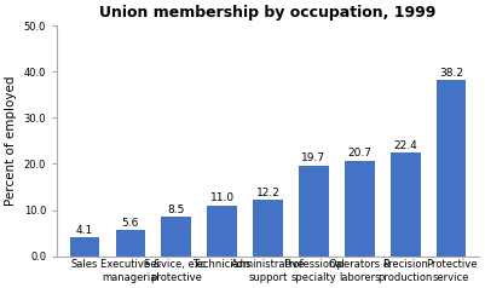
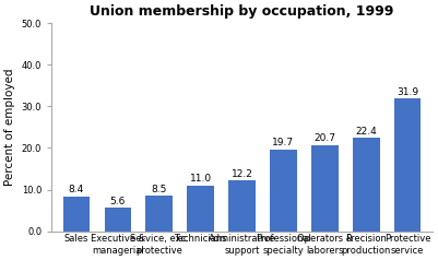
Sales: 4.1 -> 8.4
Protective service: 38.2 -> 31.9
